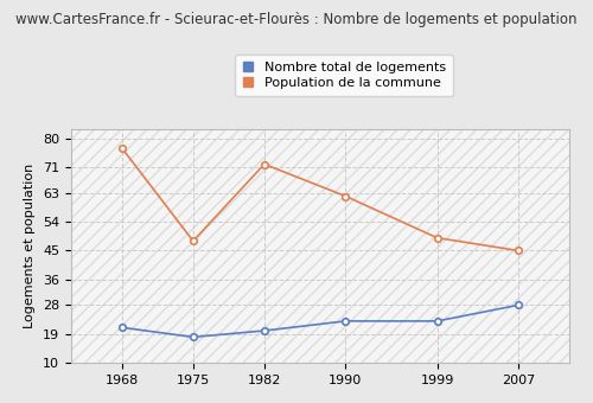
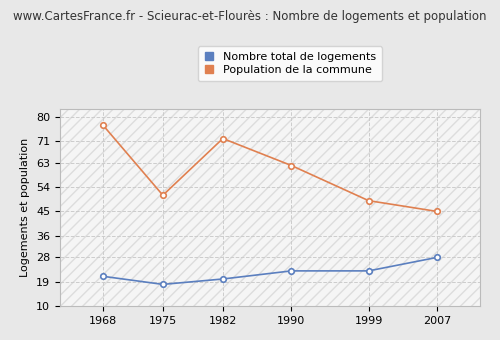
Population de la commune/1975: 48 -> 51
